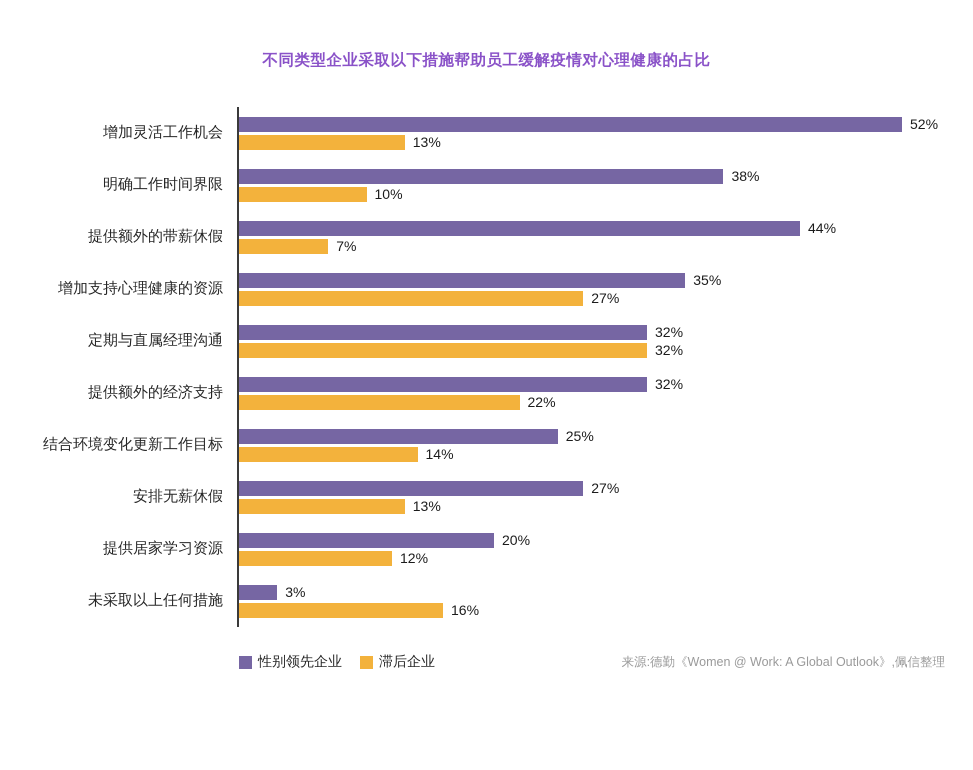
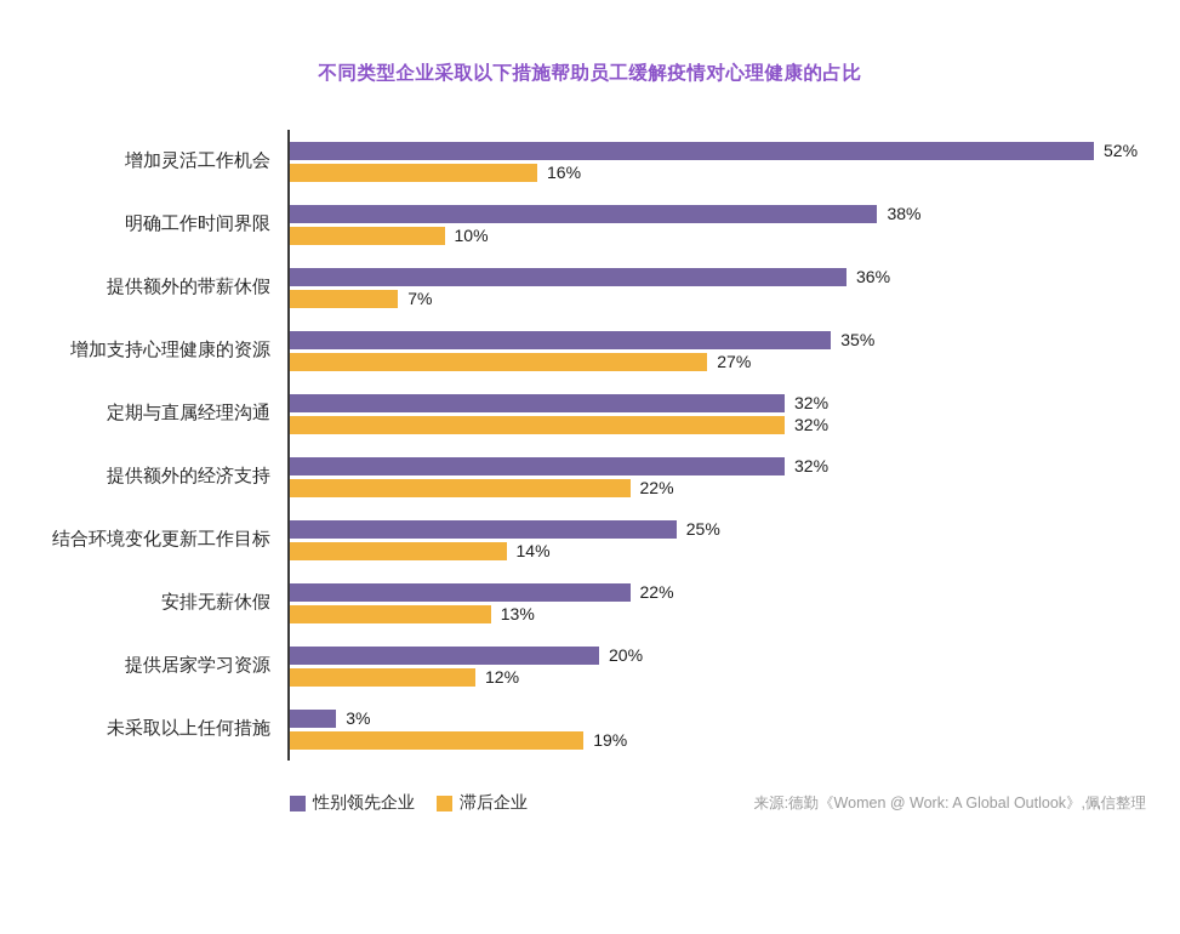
滞后企业/增加灵活工作机会: 13% -> 16%
性别领先企业/提供额外的带薪休假: 44% -> 36%
性别领先企业/安排无薪休假: 27% -> 22%
滞后企业/未采取以上任何措施: 16% -> 19%
